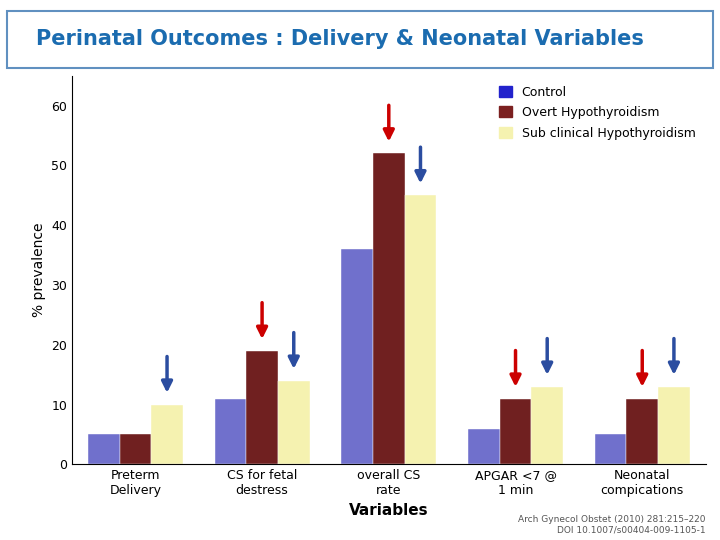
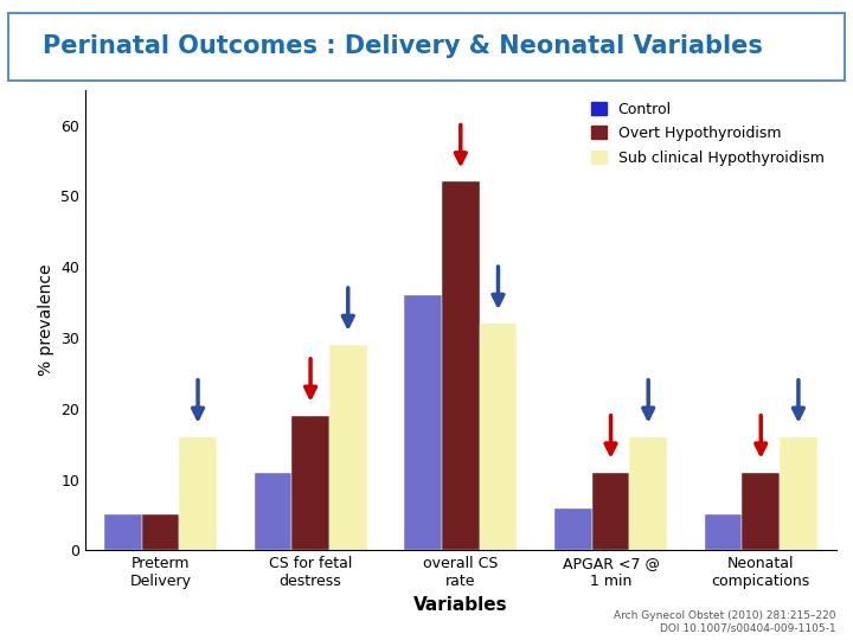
Sub clinical Hypothyroidism/Preterm Delivery: 10 -> 16
Sub clinical Hypothyroidism/CS for fetal destress: 14 -> 29
Sub clinical Hypothyroidism/overall CS rate: 45 -> 32
Sub clinical Hypothyroidism/APGAR <7 @ 1 min: 13 -> 16
Sub clinical Hypothyroidism/Neonatal compications: 13 -> 16
